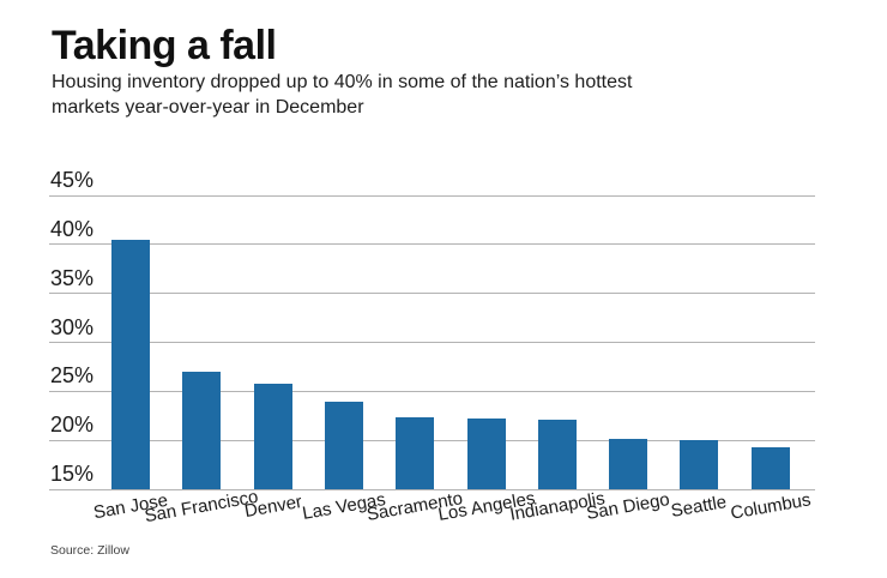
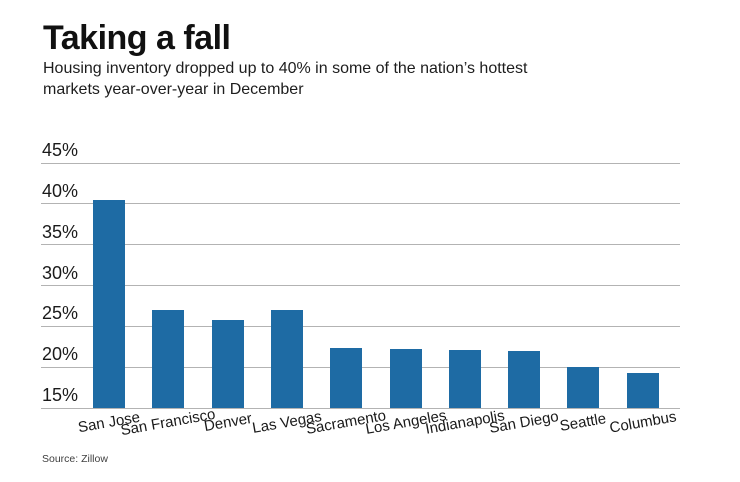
Las Vegas: 24% -> 27%
San Diego: 20% -> 22%
